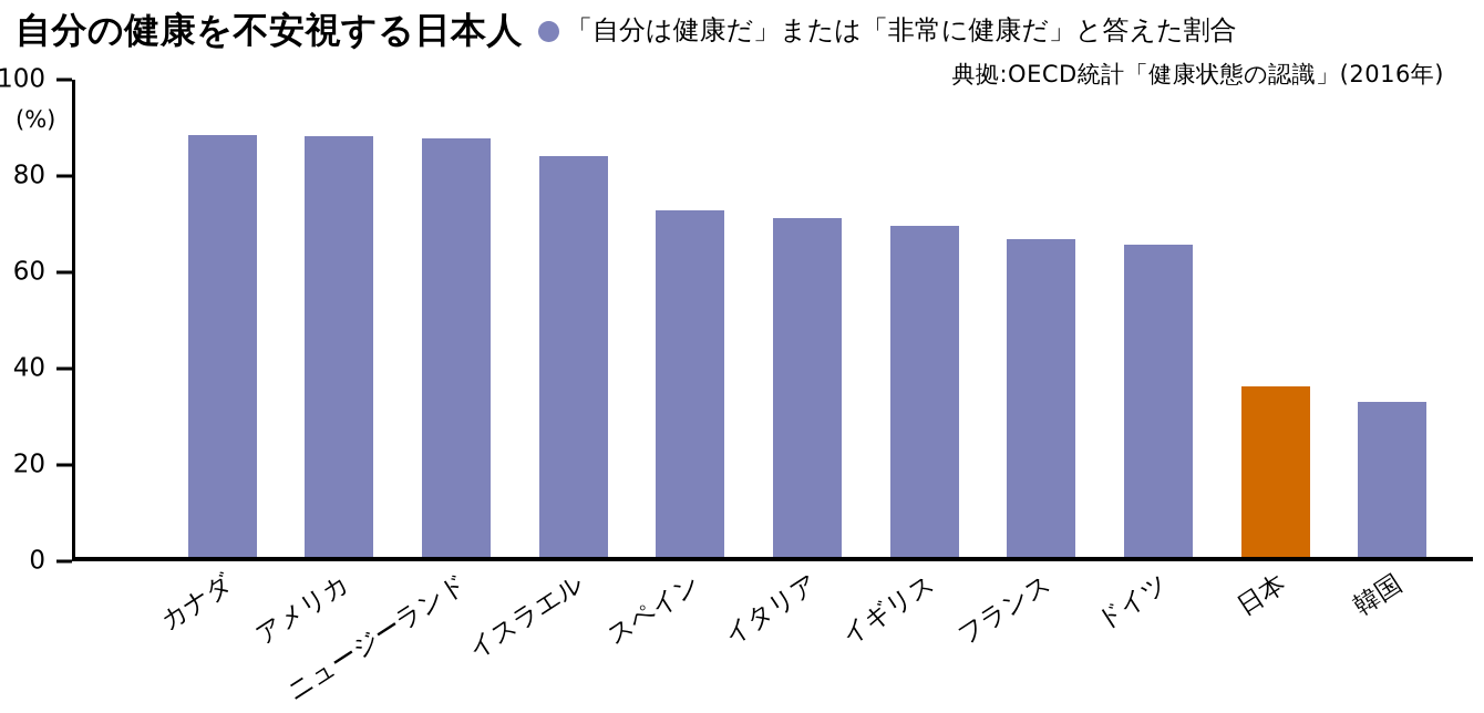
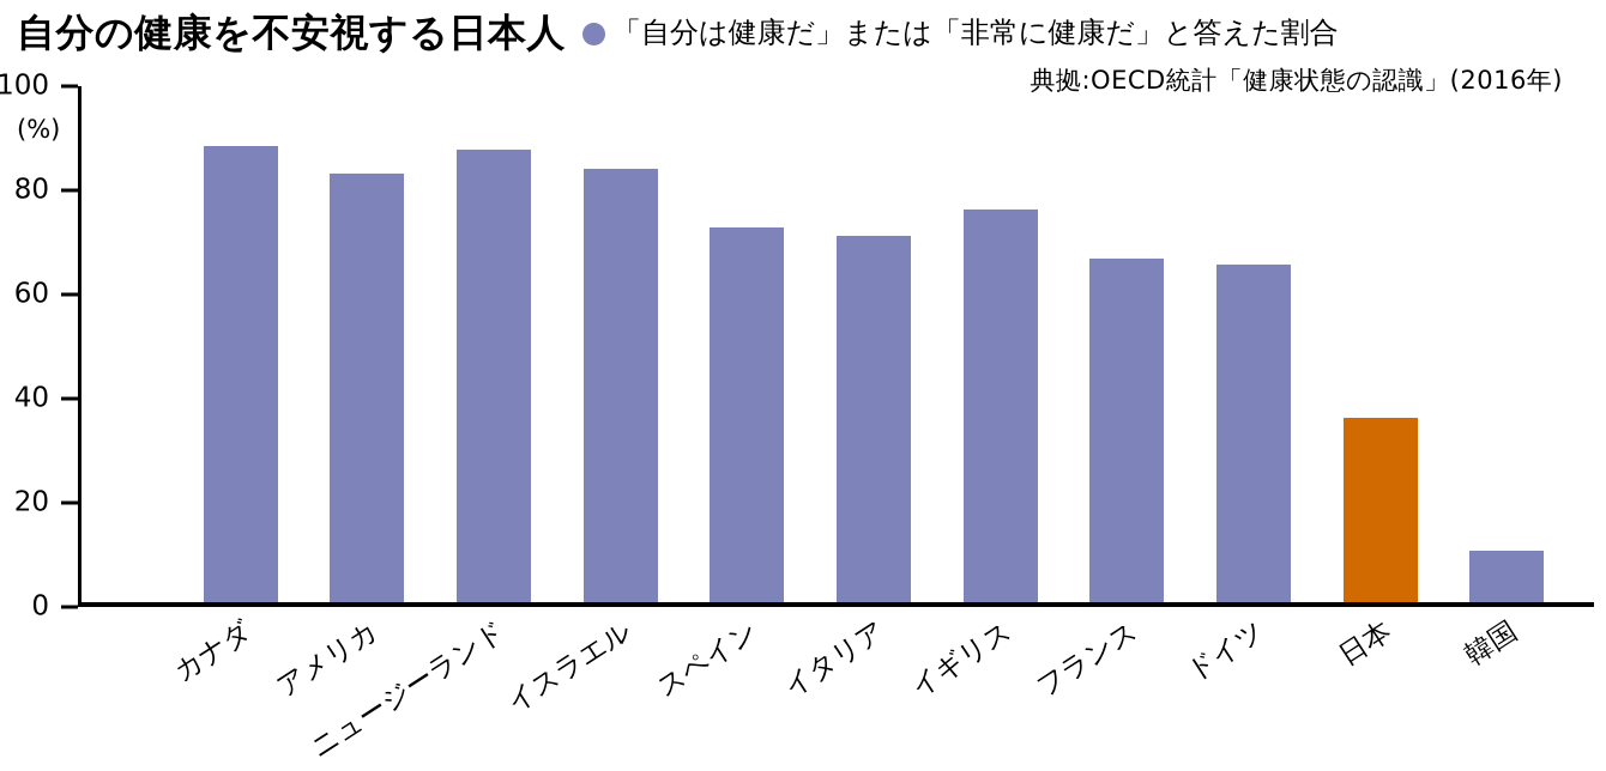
アメリカ: 88 -> 83
イギリス: 69 -> 76
韓国: 32 -> 10
